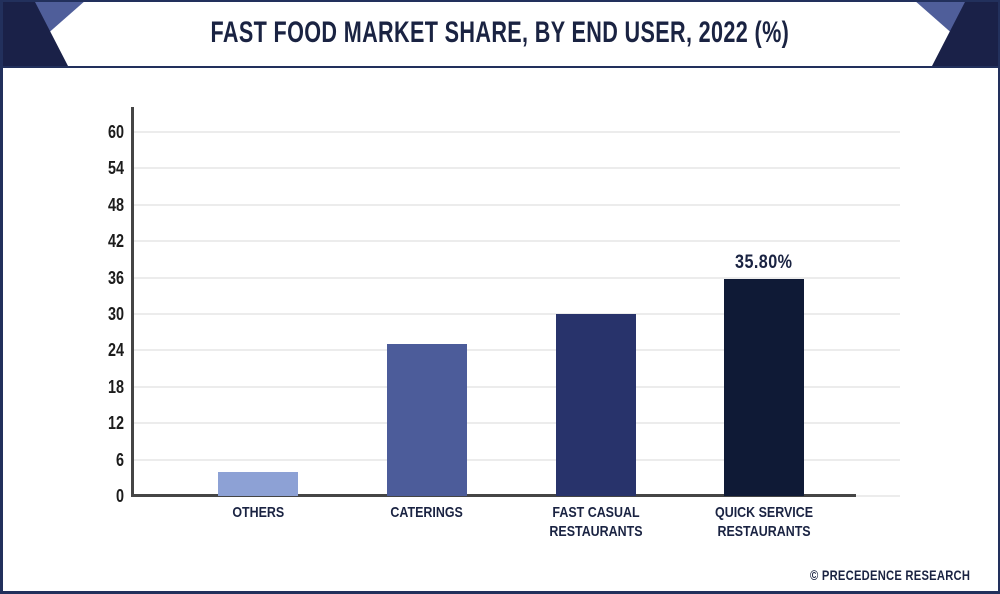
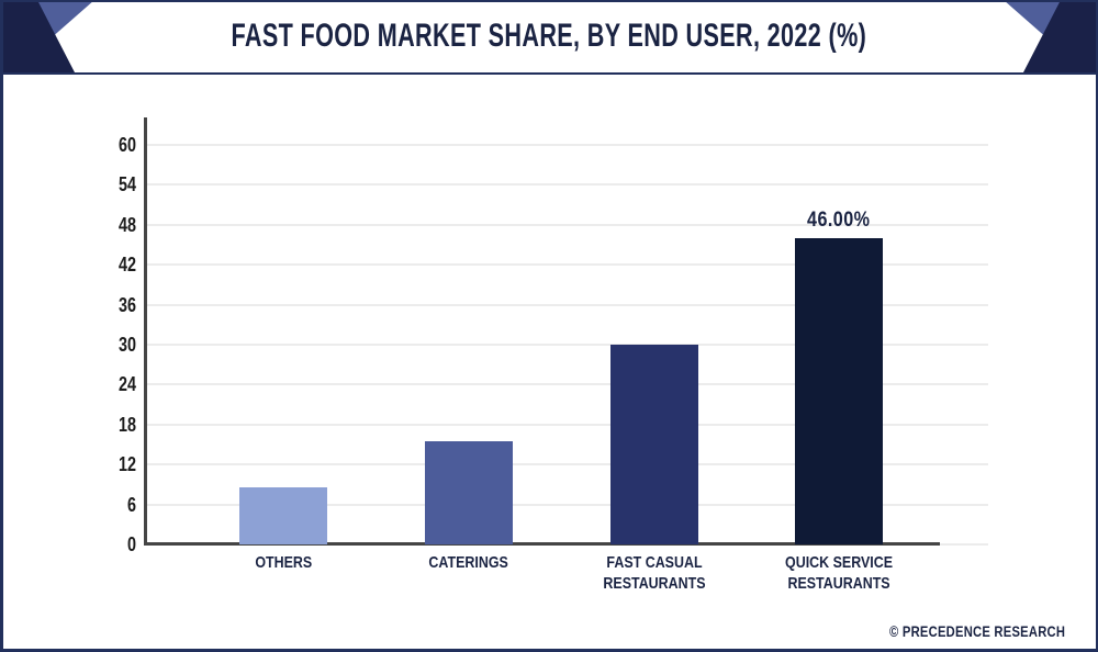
OTHERS: 4 -> 8
CATERINGS: 25 -> 16
QUICK SERVICE RESTAURANTS: 35.80% -> 46.00%
